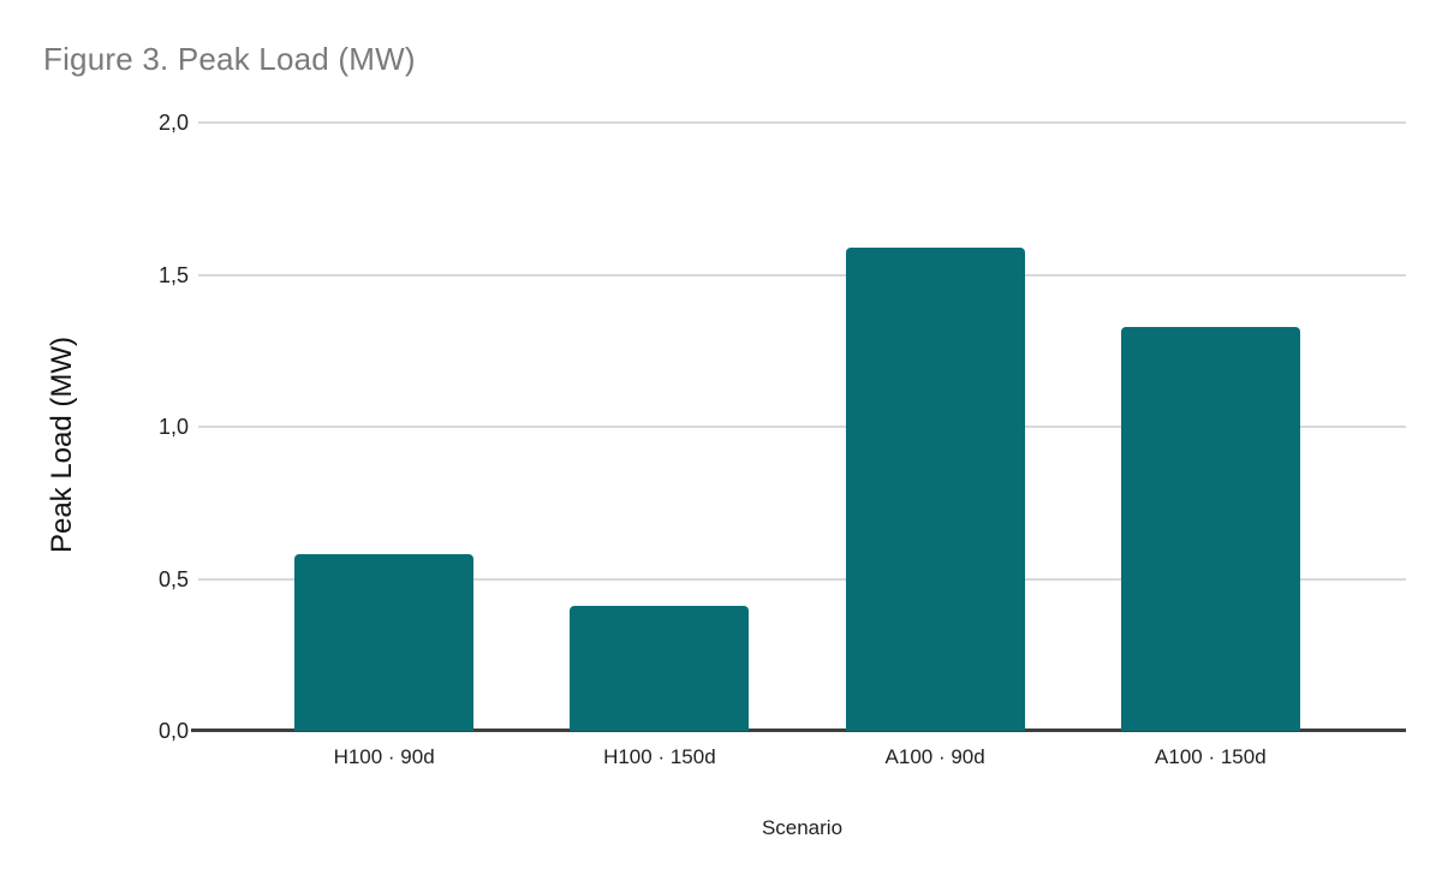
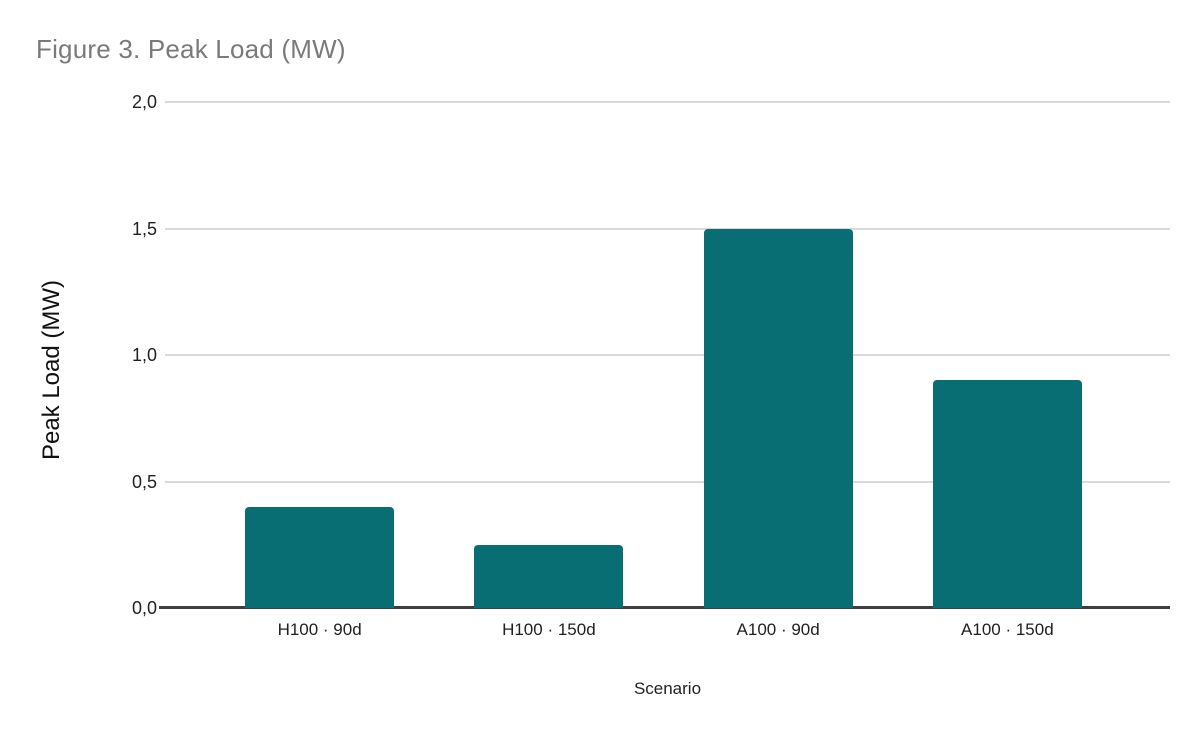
H100 · 90d: 0,58 -> 0,40
H100 · 150d: 0,41 -> 0,25
A100 · 90d: 1,59 -> 1,50
A100 · 150d: 1,33 -> 0,90
